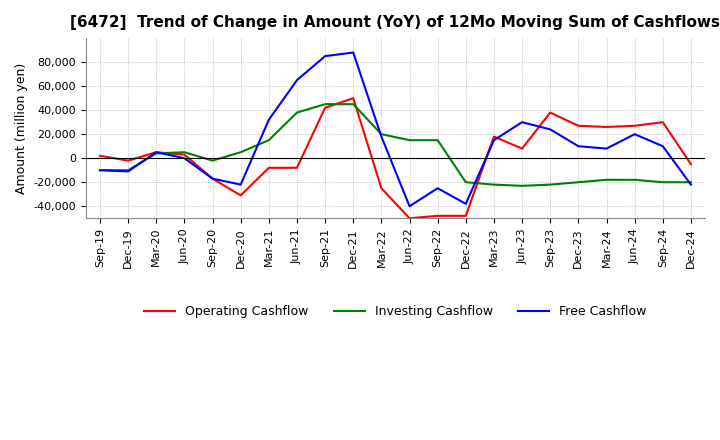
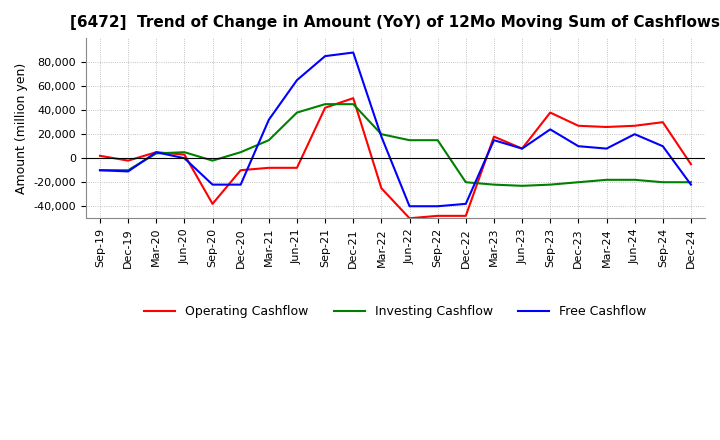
Operating Cashflow/Sep-20: -17,000 -> -38,000
Free Cashflow/Sep-20: -17,000 -> -22,000
Operating Cashflow/Dec-20: -31,000 -> -10,000
Free Cashflow/Sep-22: -25,000 -> -40,000
Free Cashflow/Jun-23: 30,000 -> 8,000
